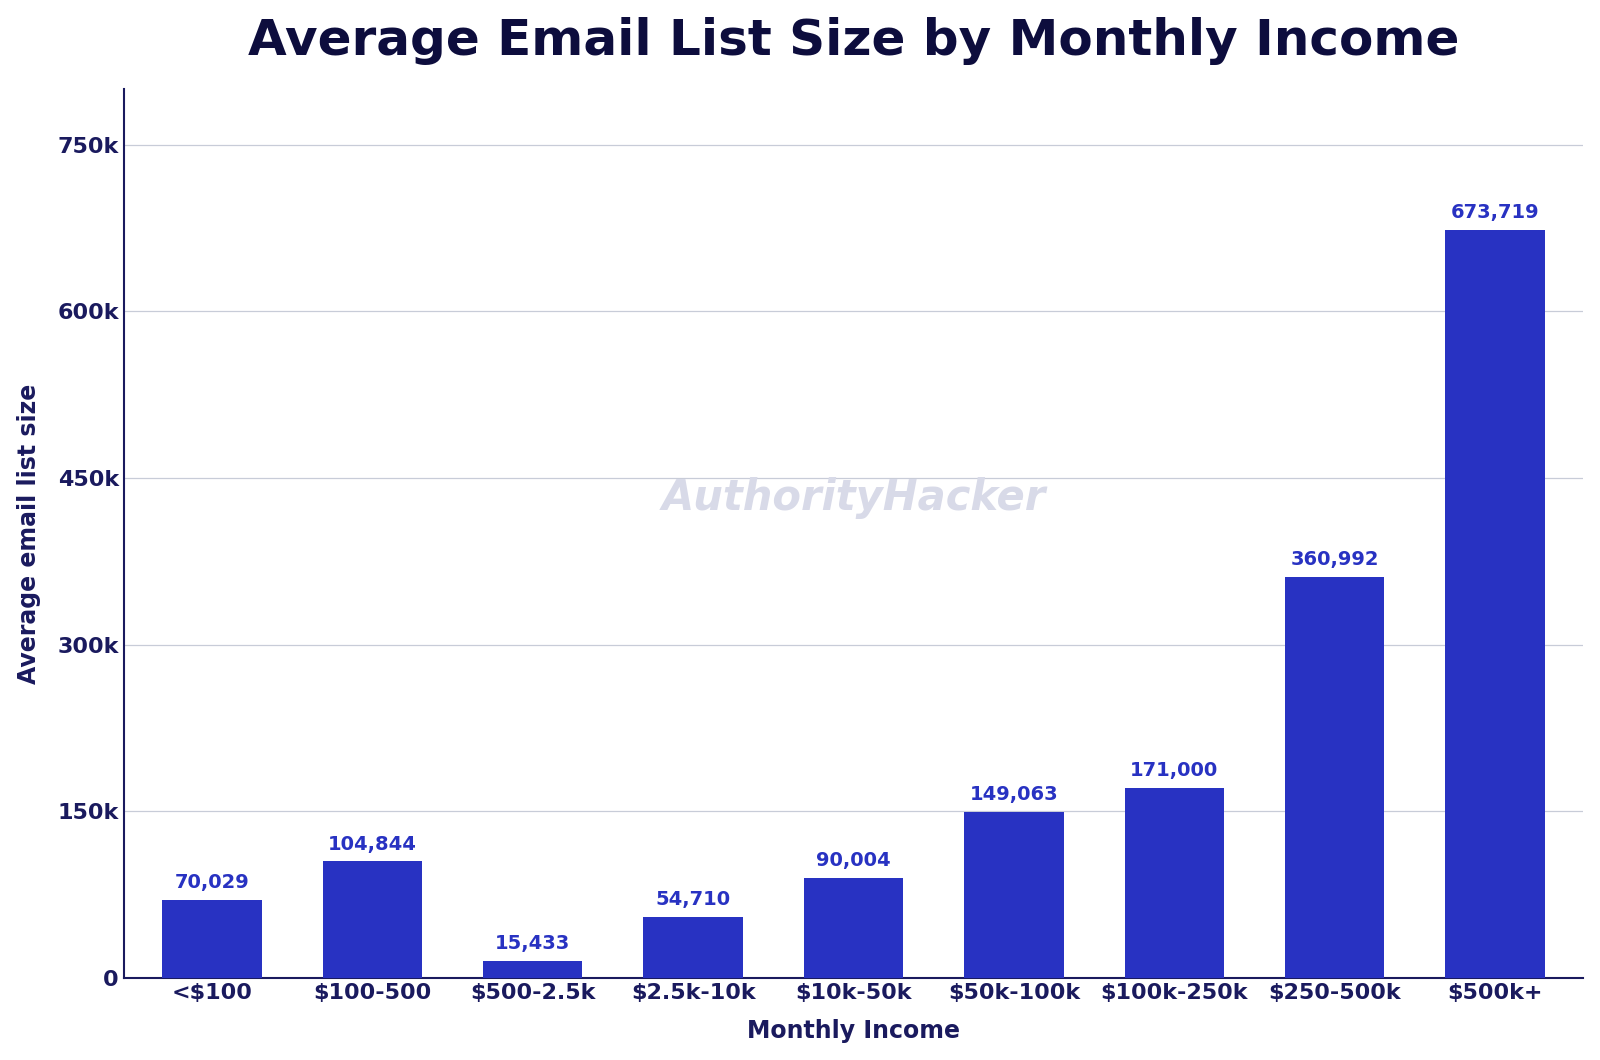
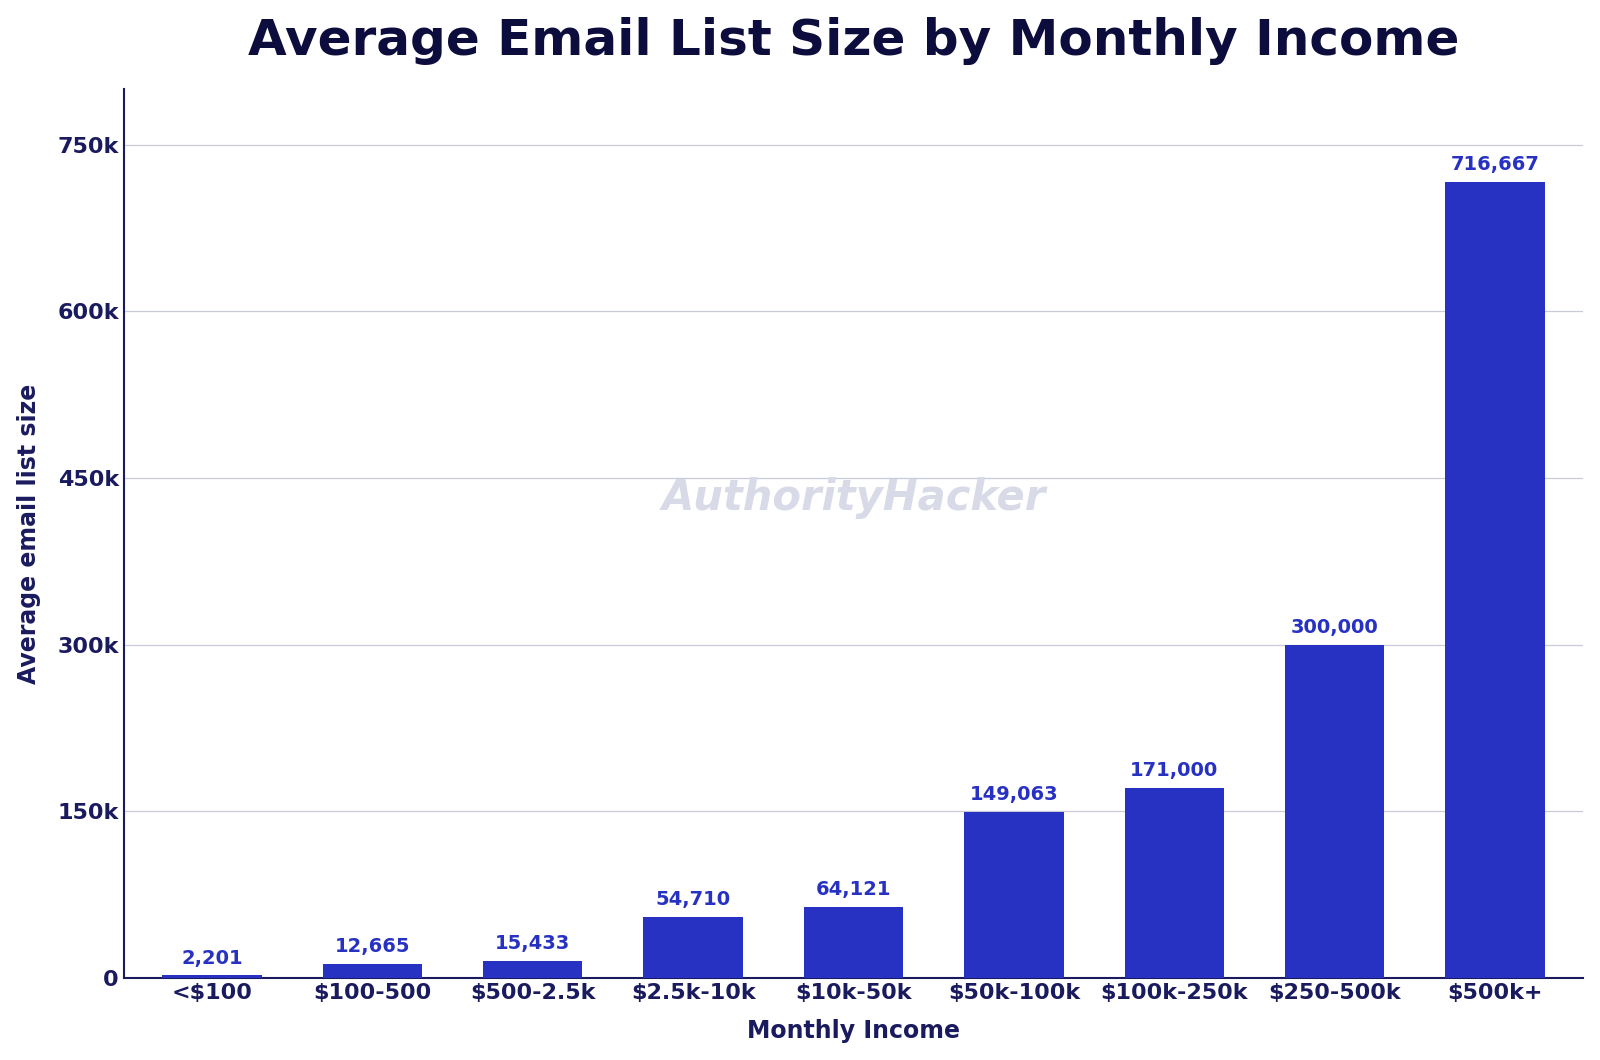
<$100: 70,029 -> 2,201
$100-500: 104,844 -> 12,665
$10k-50k: 90,004 -> 64,121
$250-500k: 360,992 -> 300,000
$500k+: 673,719 -> 716,667
